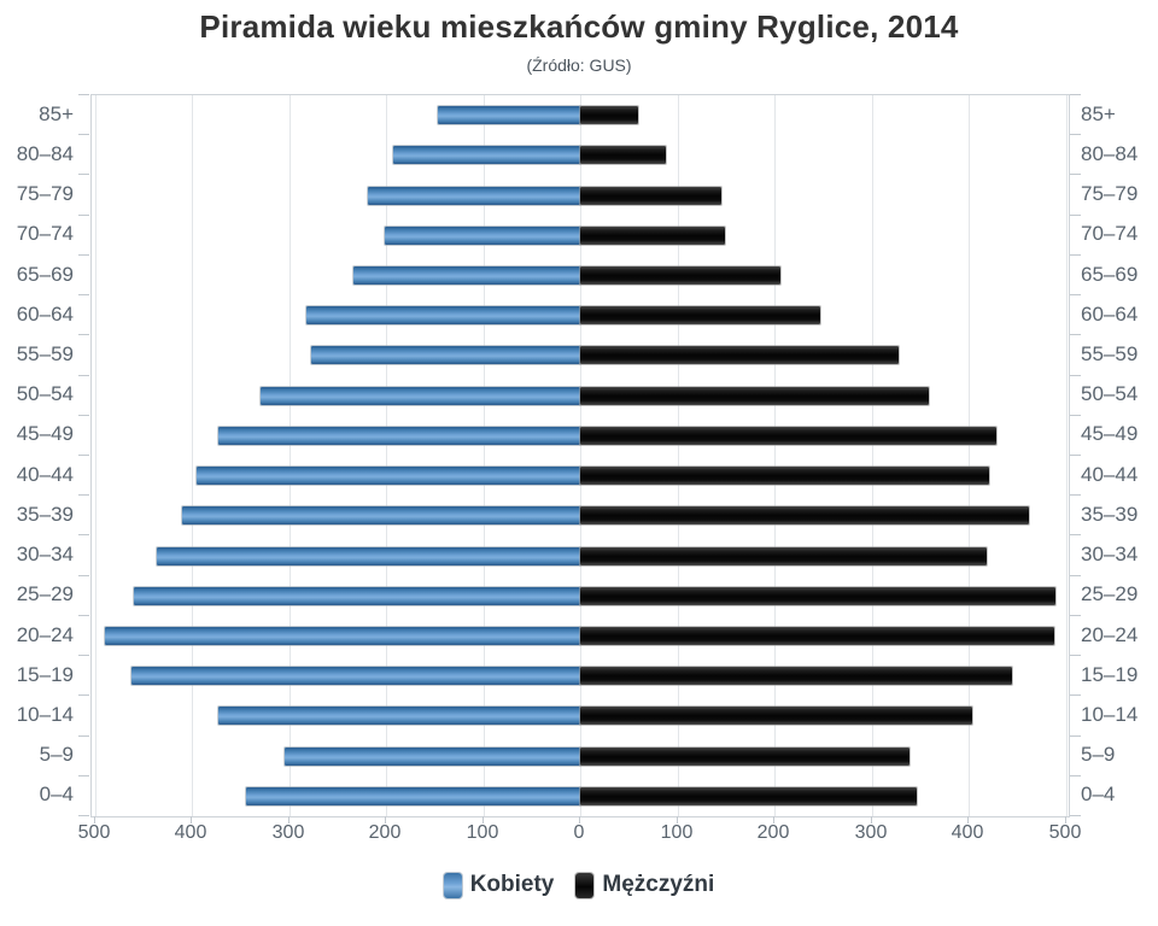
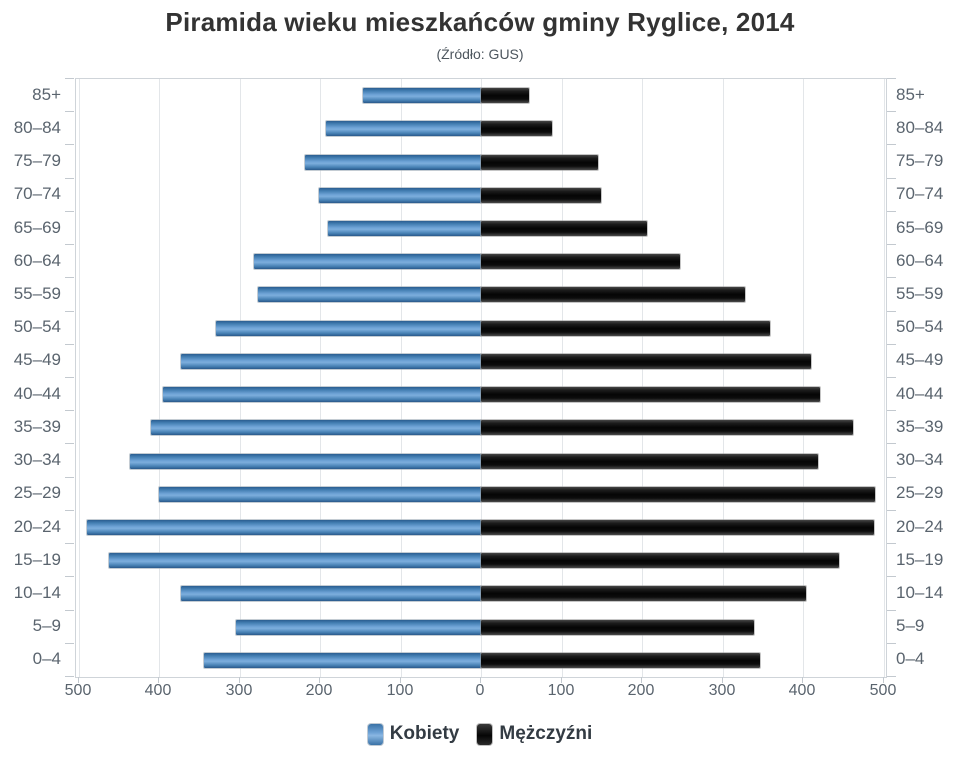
Kobiety/65–69: 230 -> 190
Mężczyźni/45–49: 430 -> 410
Kobiety/25–29: 460 -> 400
